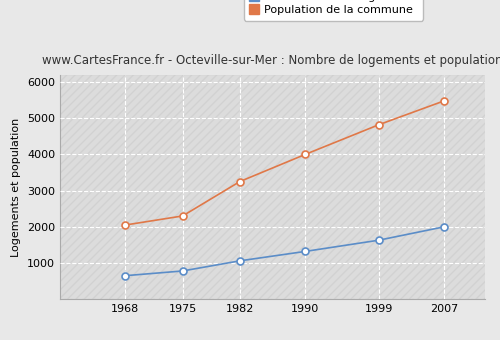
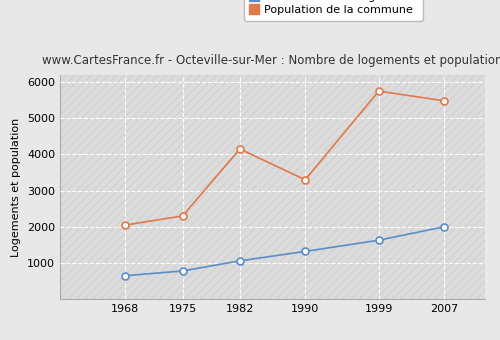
Population de la commune/1982: 3250 -> 4150
Population de la commune/1990: 4000 -> 3300
Population de la commune/1999: 4820 -> 5750
